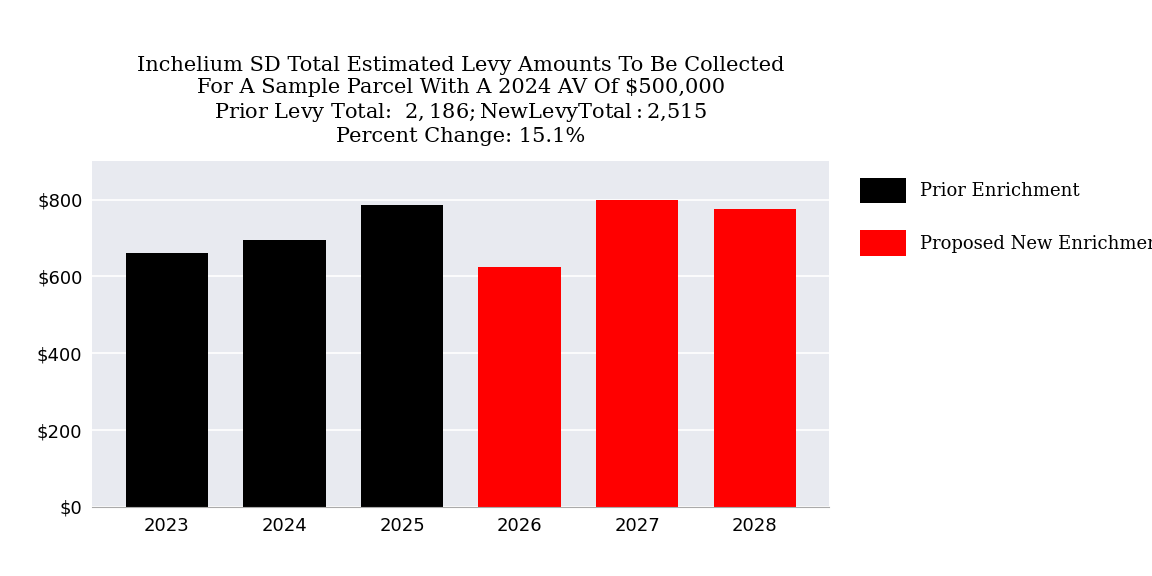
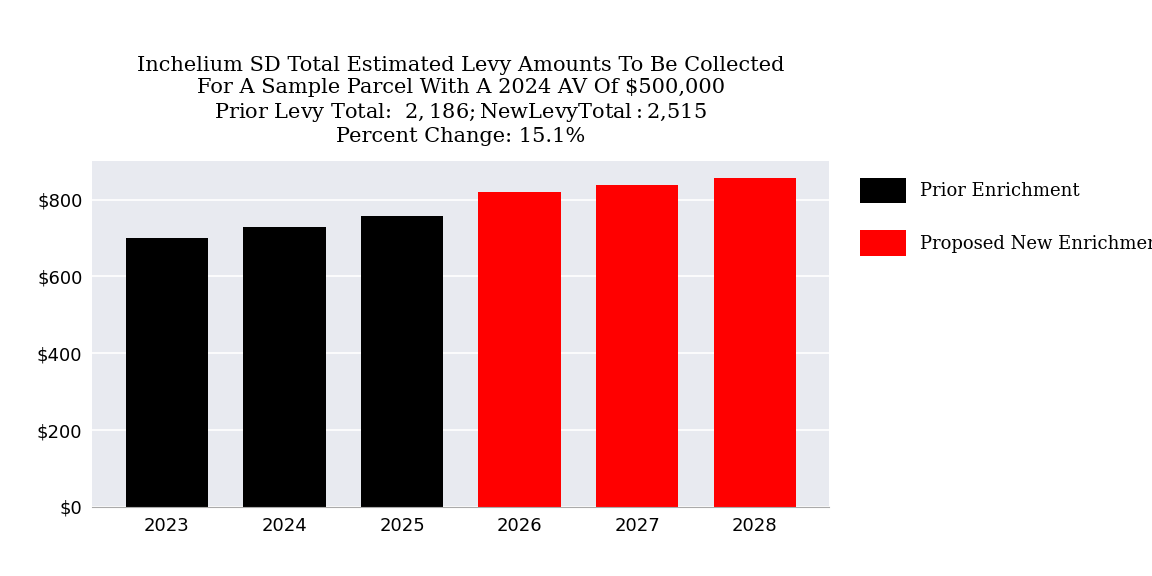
2023: $660 -> $700
2024: $695 -> $729
2025: $785 -> $757
2026: $625 -> $820
2027: $800 -> $838
2028: $775 -> $857
